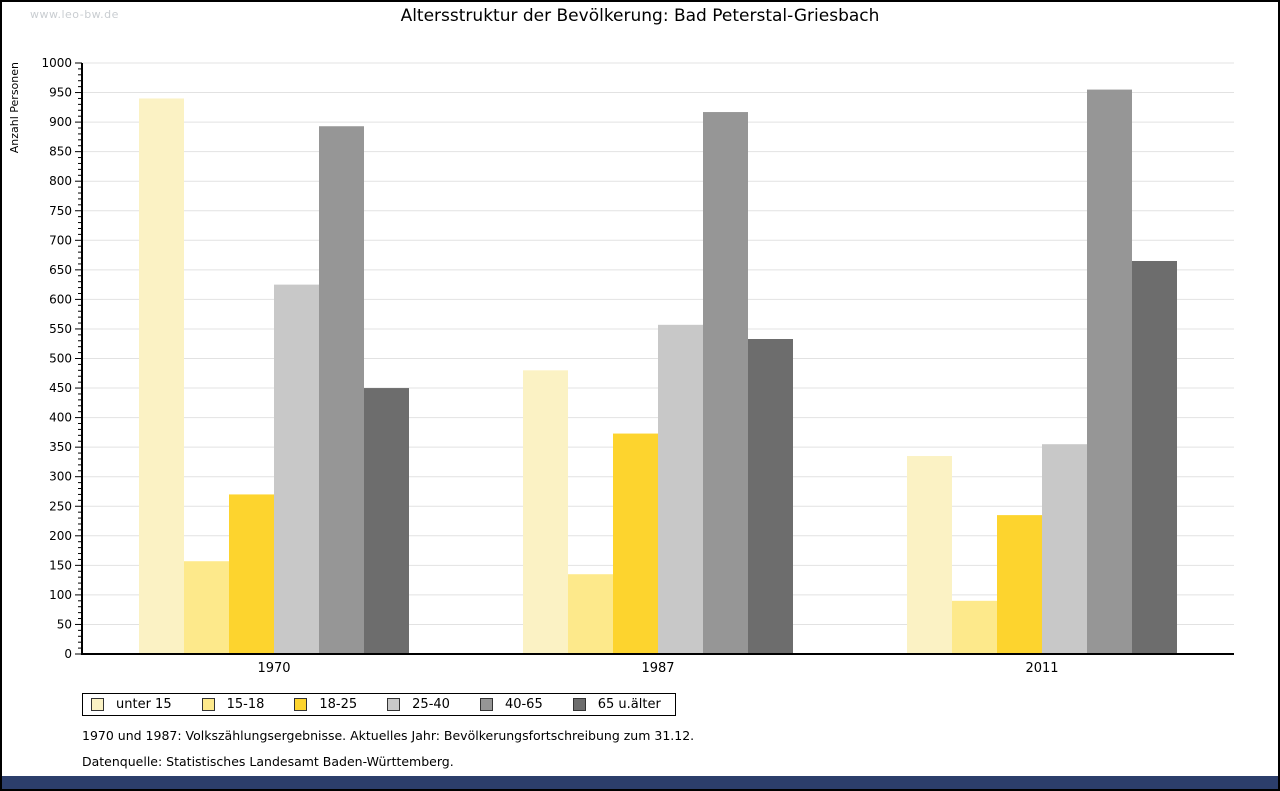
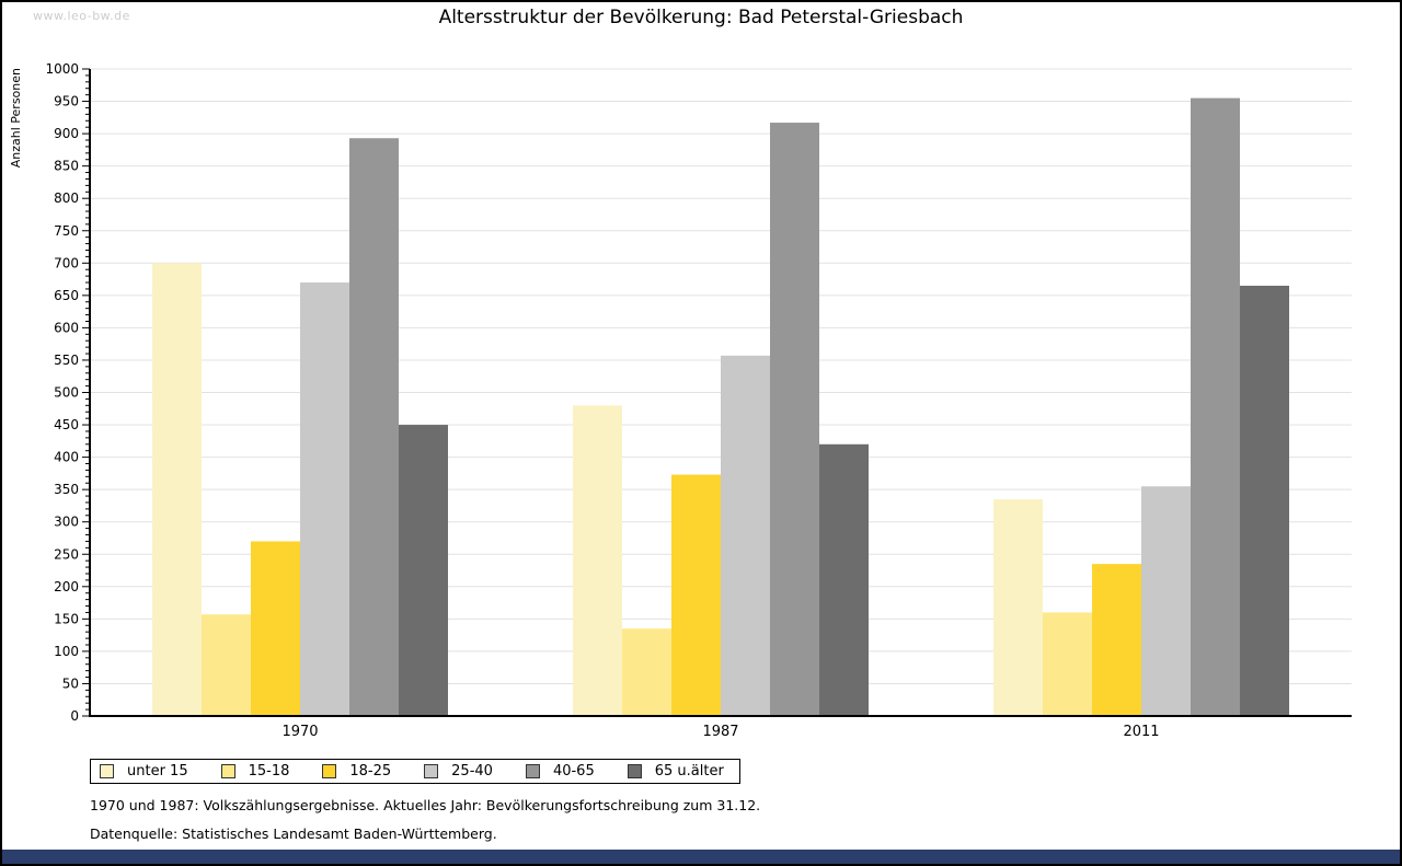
unter 15/1970: 940 -> 700
25-40/1970: 620 -> 670
65 u.älter/1987: 530 -> 420
15-18/2011: 90 -> 160
